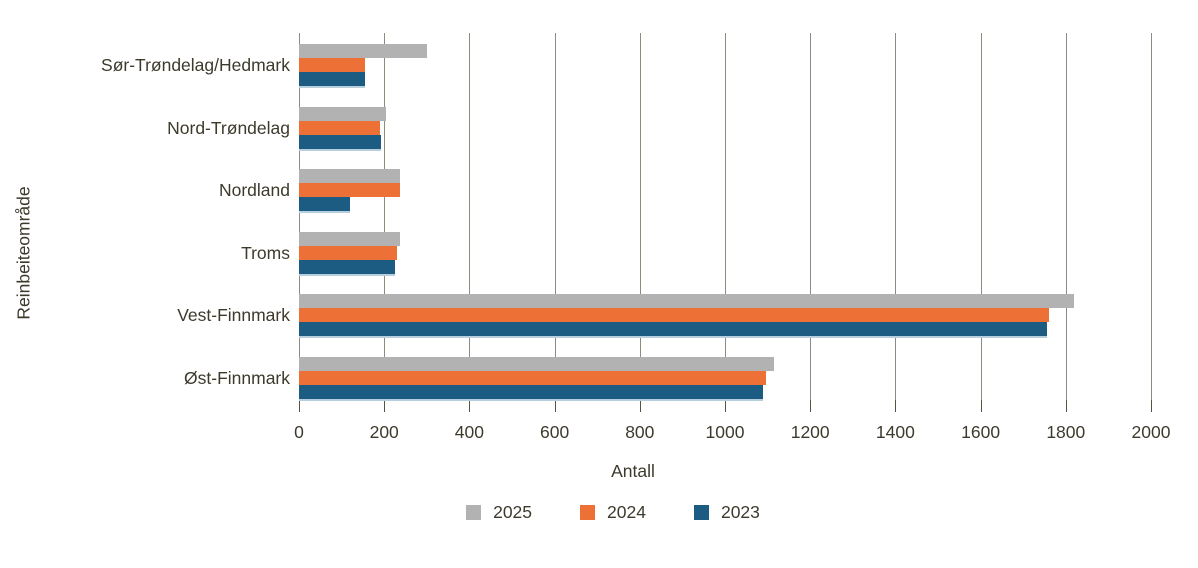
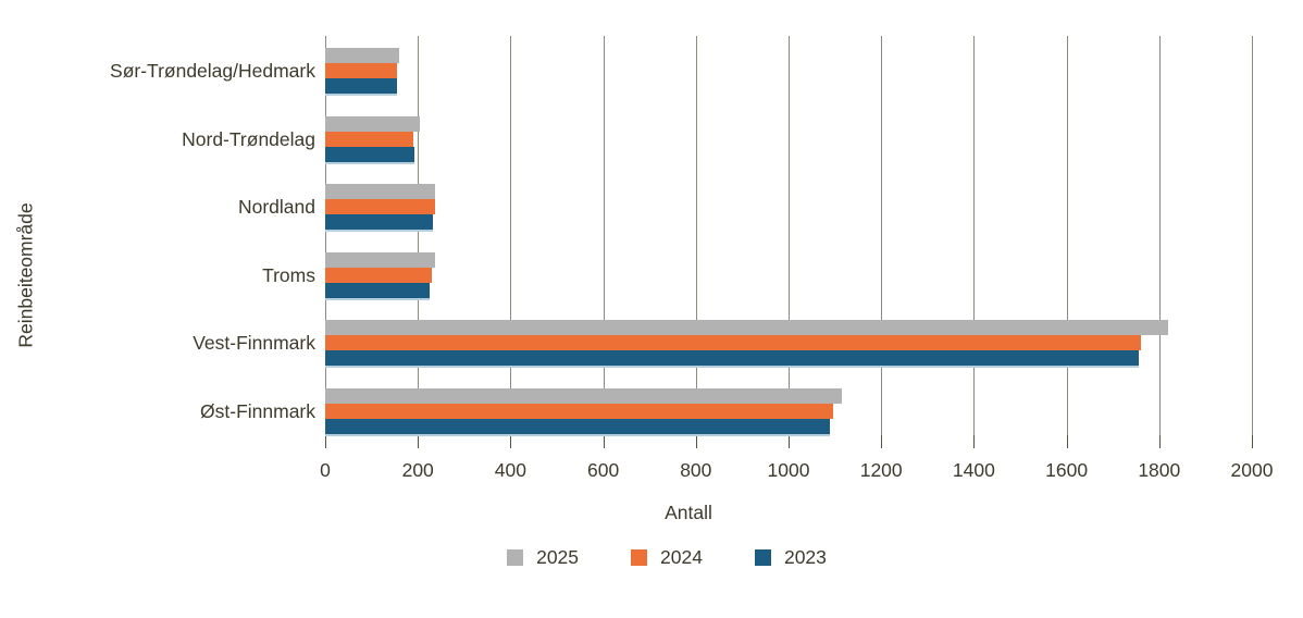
2025/Sør-Trøndelag/Hedmark: 300 -> 160
2023/Nordland: 120 -> 230
